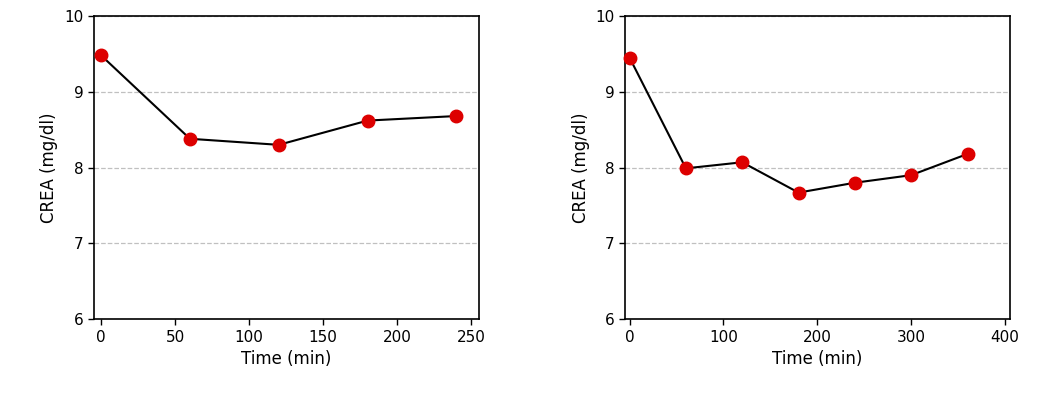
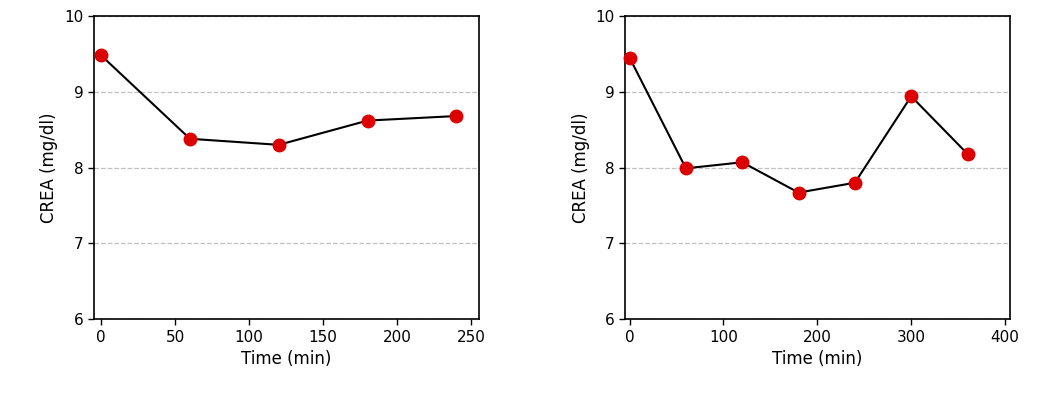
300: 7.90 -> 8.94
